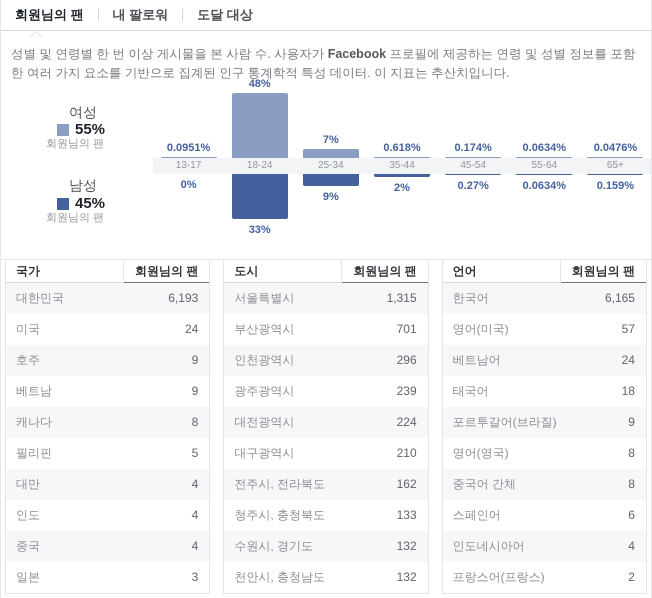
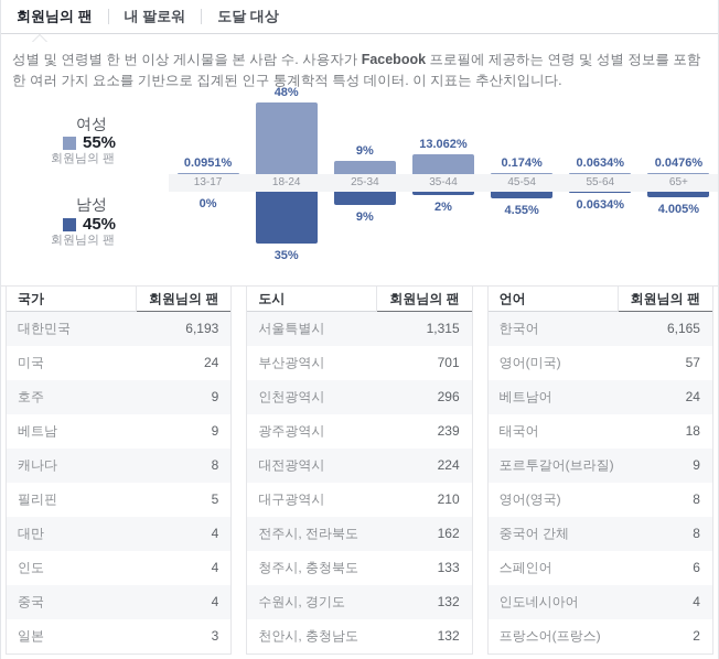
남성/18-24: 33% -> 35%
여성/25-34: 7% -> 9%
여성/35-44: 0.618% -> 13.062%
남성/45-54: 0.27% -> 4.55%
남성/65+: 0.159% -> 4.005%
